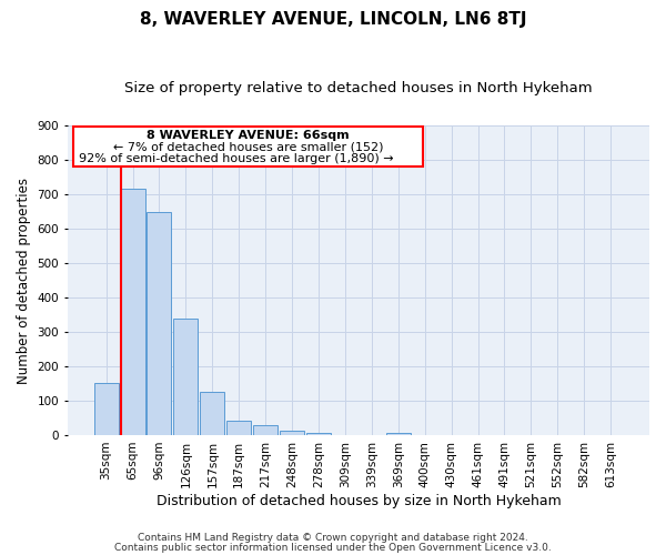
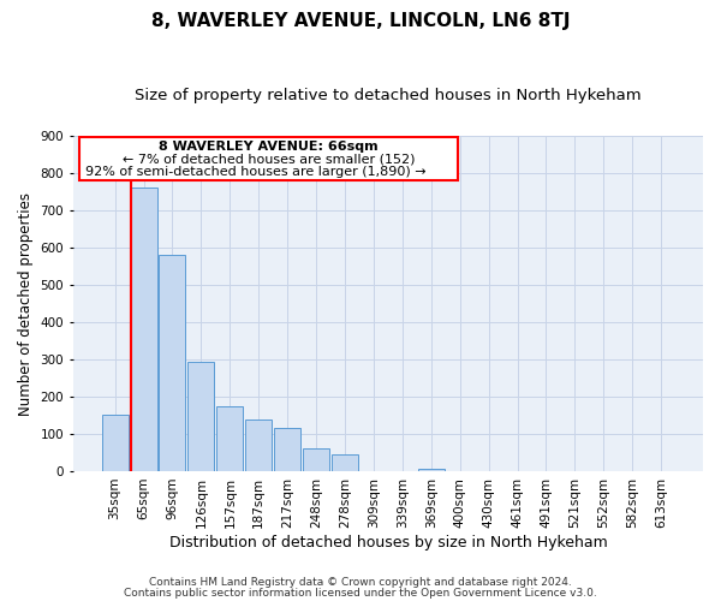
65sqm: 715 -> 760
96sqm: 648 -> 580
126sqm: 340 -> 295
157sqm: 127 -> 175
187sqm: 42 -> 140
217sqm: 30 -> 115
248sqm: 12 -> 60
278sqm: 5 -> 45
